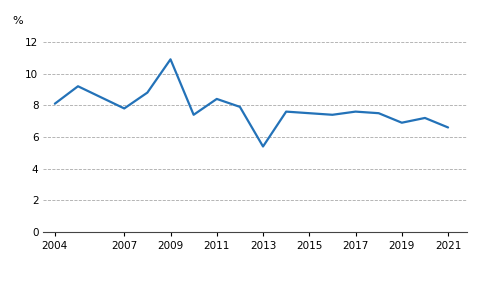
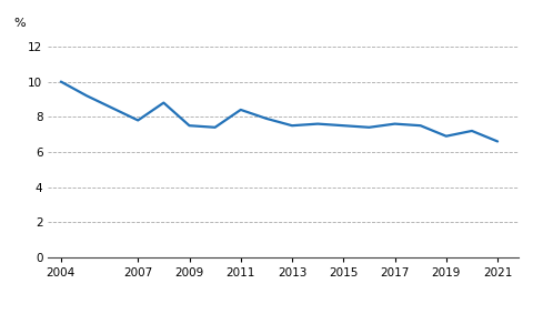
2004: 8.1 -> 10.0
2009: 10.9 -> 7.5
2013: 5.4 -> 7.5
